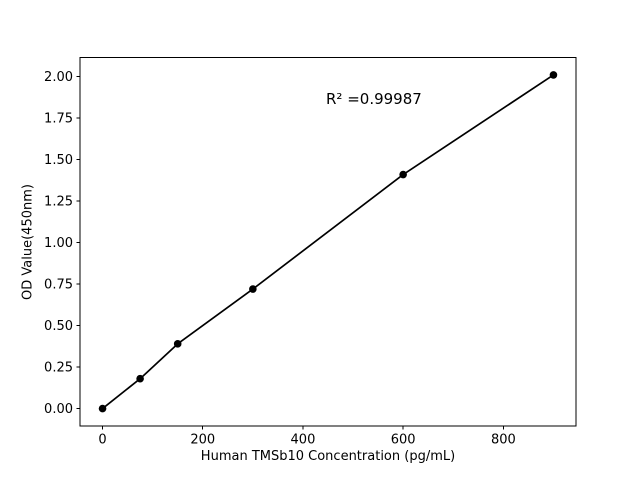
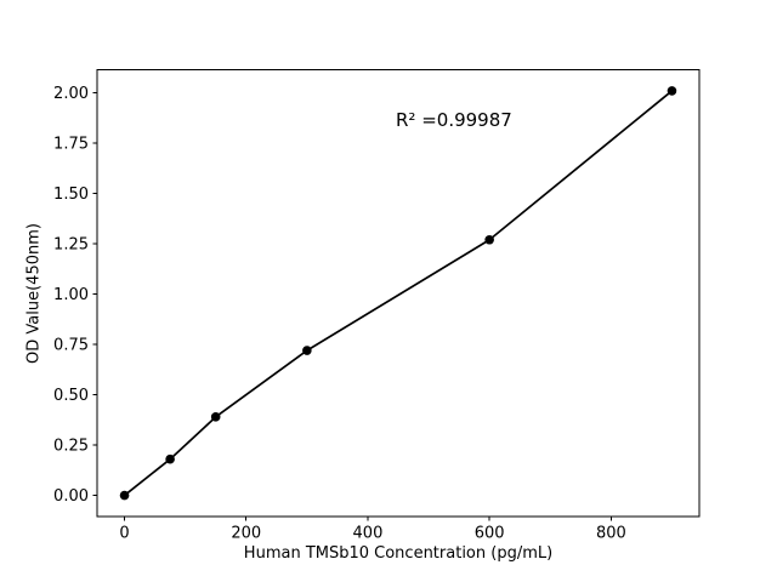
600: 1.41 -> 1.27
